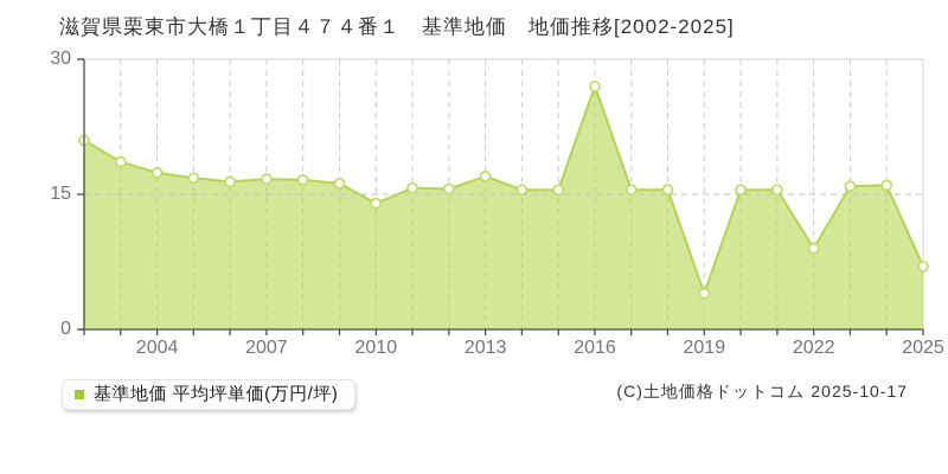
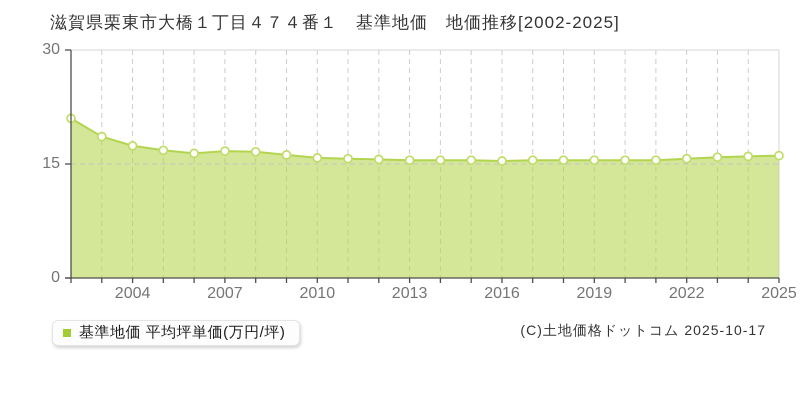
2010: 14 -> 16
2013: 17 -> 16
2016: 27 -> 15
2019: 4 -> 16
2022: 9 -> 16
2025: 7 -> 16
